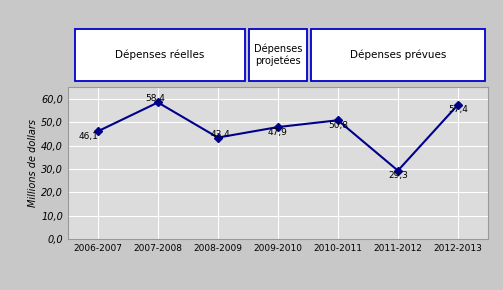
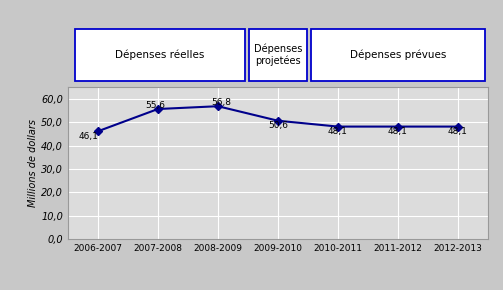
2007-2008: 58,4 -> 55,6
2008-2009: 43,4 -> 56,8
2009-2010: 47,9 -> 50,6
2010-2011: 50,8 -> 48,1
2011-2012: 29,3 -> 48,1
2012-2013: 57,4 -> 48,1
